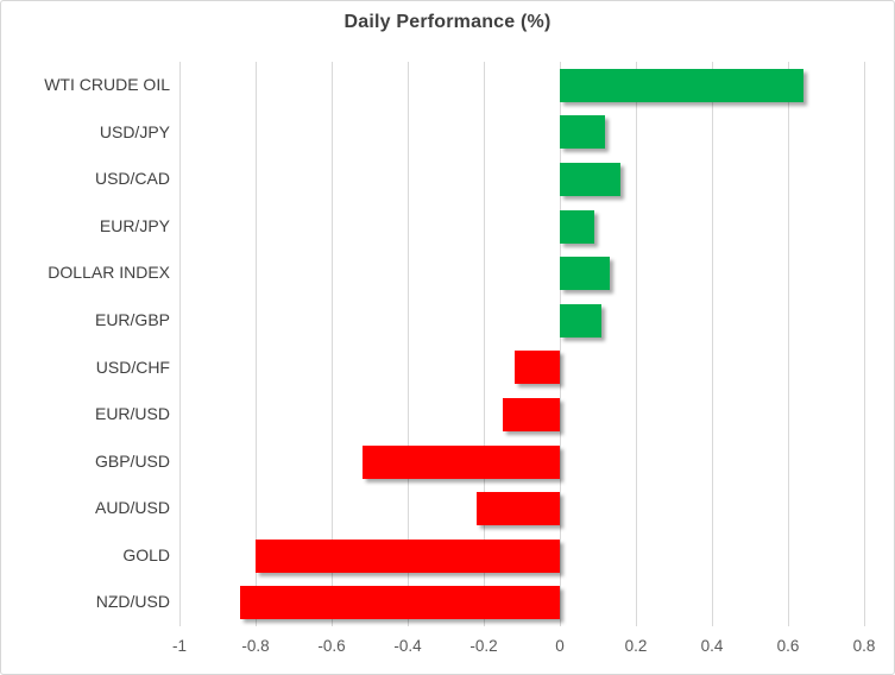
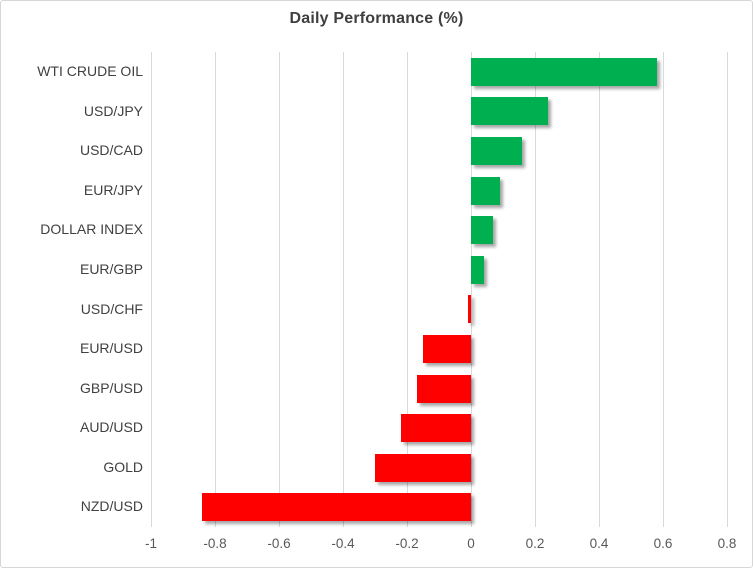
WTI CRUDE OIL: 0.64 -> 0.58
USD/JPY: 0.12 -> 0.24
DOLLAR INDEX: 0.13 -> 0.07
EUR/GBP: 0.11 -> 0.04
USD/CHF: -0.12 -> -0.01
GBP/USD: -0.52 -> -0.17
GOLD: -0.80 -> -0.30
